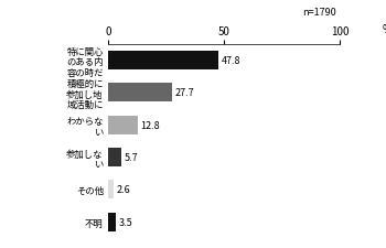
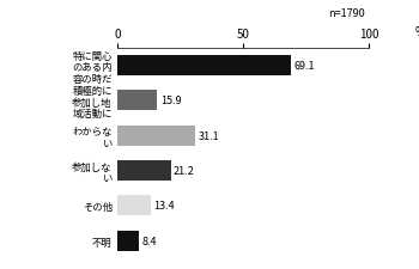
特に関心 のある内 容の時だ: 47.8 -> 69.1
積極的に 参加し地 域活動に: 27.7 -> 15.9
わからな い: 12.8 -> 31.1
参加しな い: 5.7 -> 21.2
その他: 2.6 -> 13.4
不明: 3.5 -> 8.4
